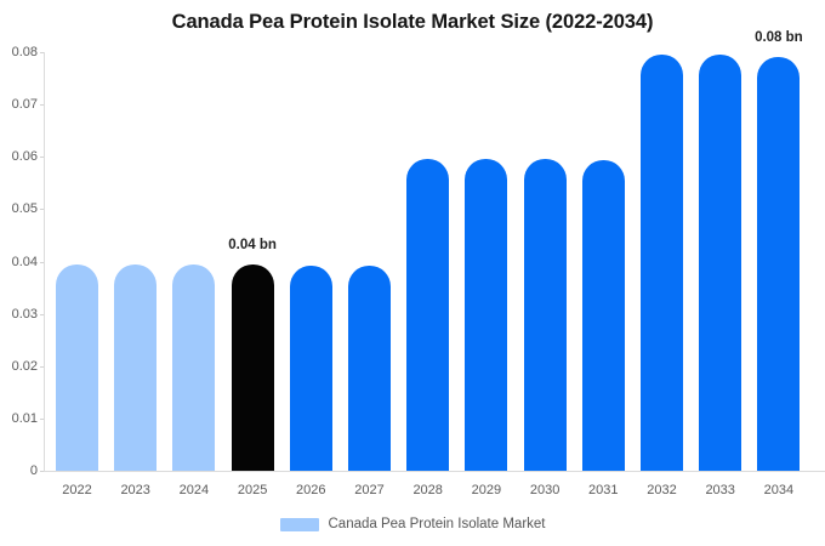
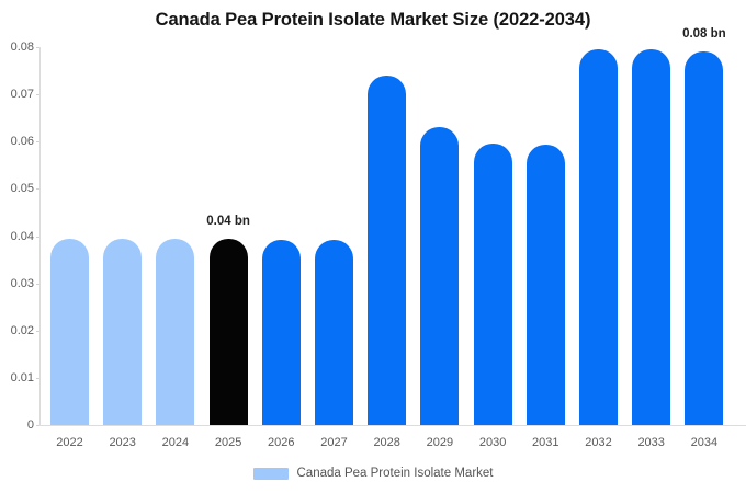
2028: 0.059 -> 0.074
2029: 0.059 -> 0.063
